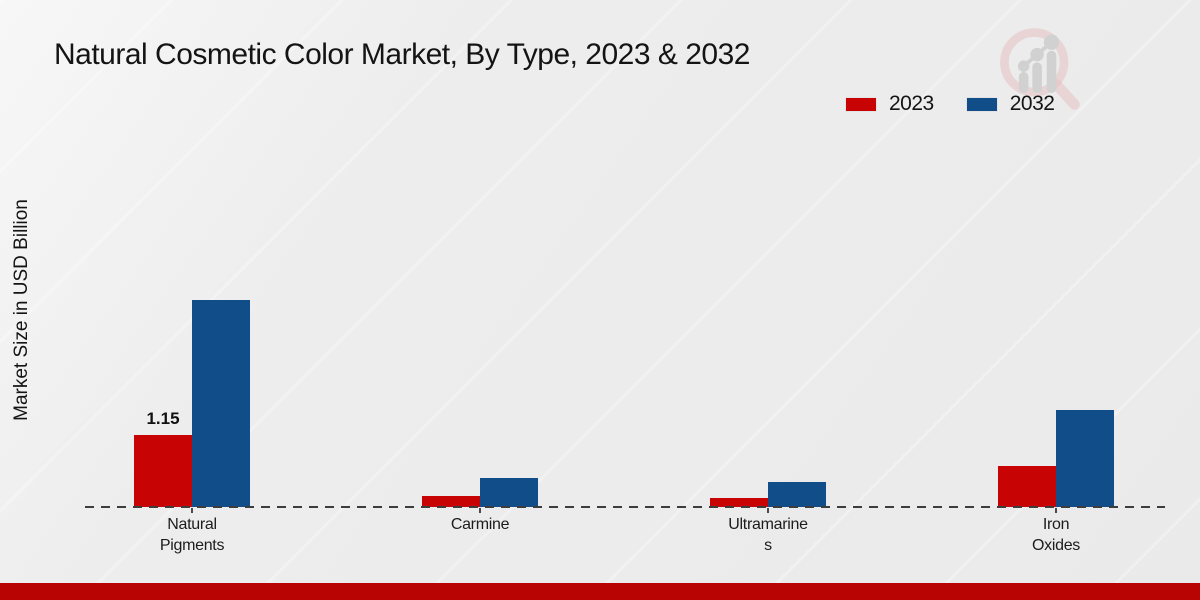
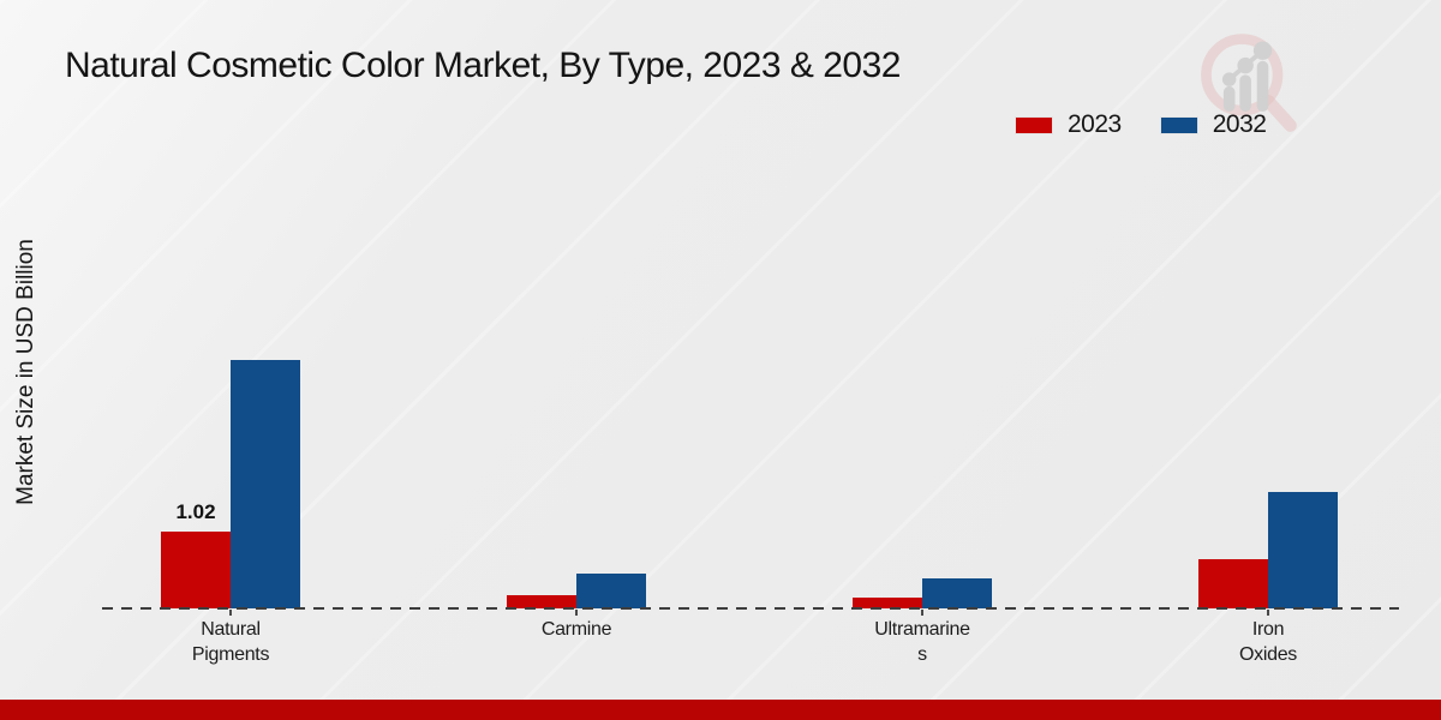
2023/Natural Pigments: 1.15 -> 1.02
